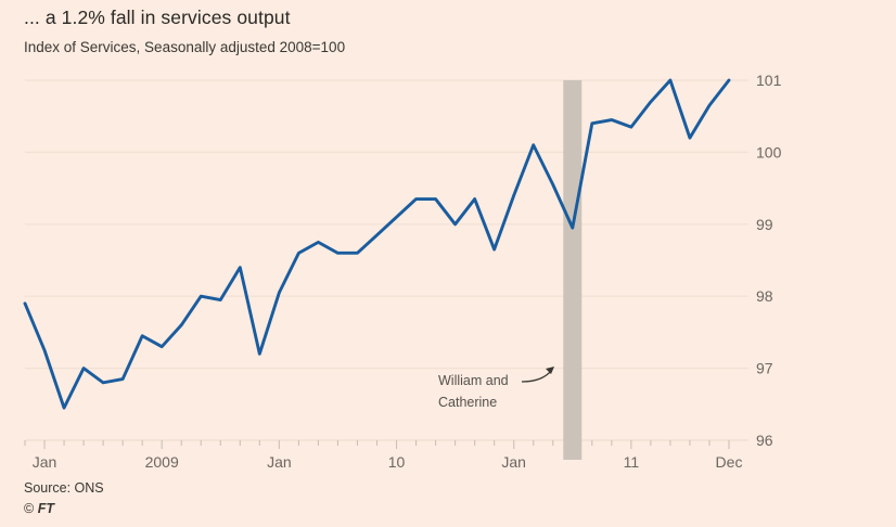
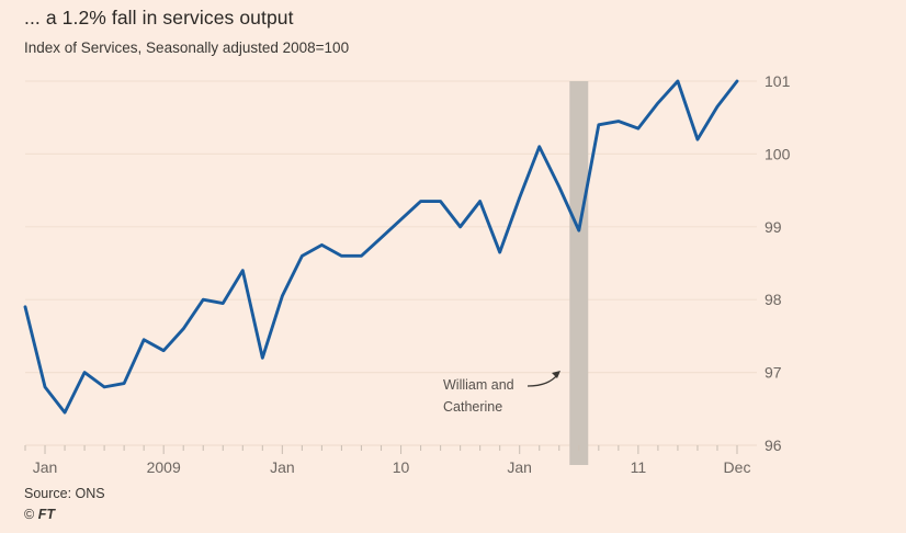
Jan 2009: 97.2 -> 96.8
